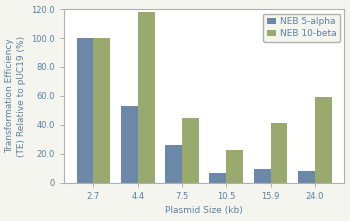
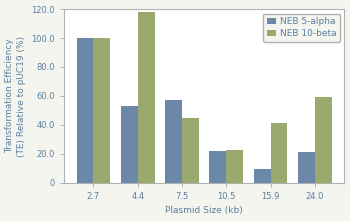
NEB 5-alpha/7.5: 26 -> 57
NEB 5-alpha/10.5: 6 -> 22
NEB 5-alpha/24.0: 8 -> 21
